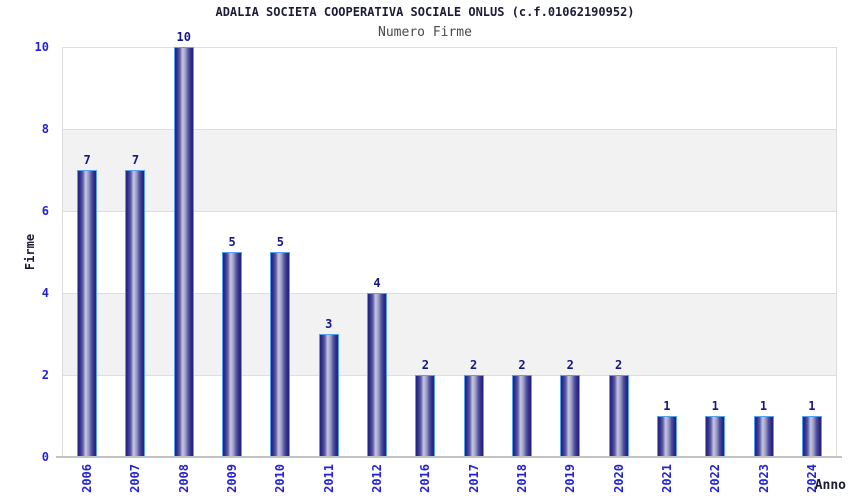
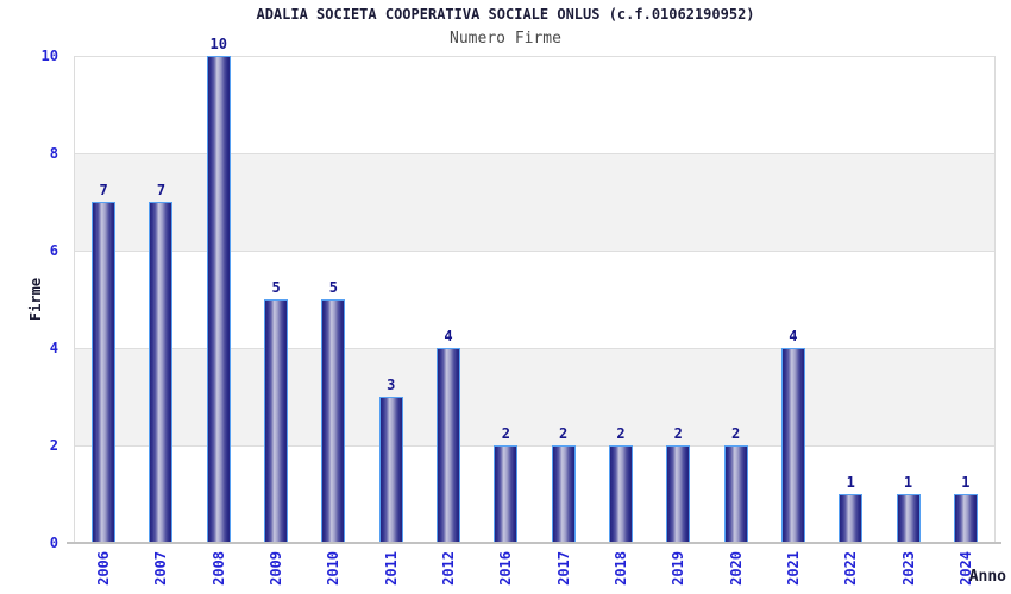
2021: 1 -> 4
